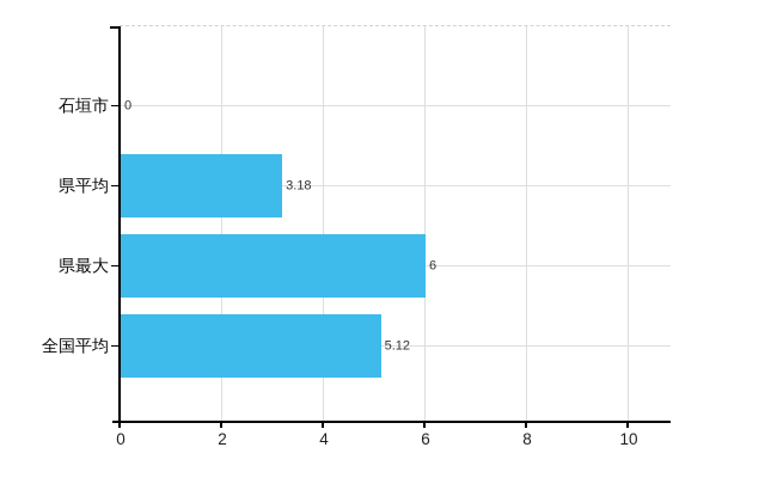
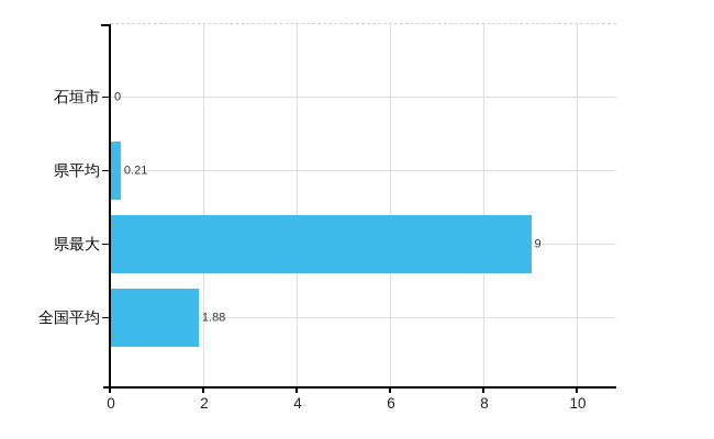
県平均: 3.18 -> 0.21
県最大: 6 -> 9
全国平均: 5.12 -> 1.88
